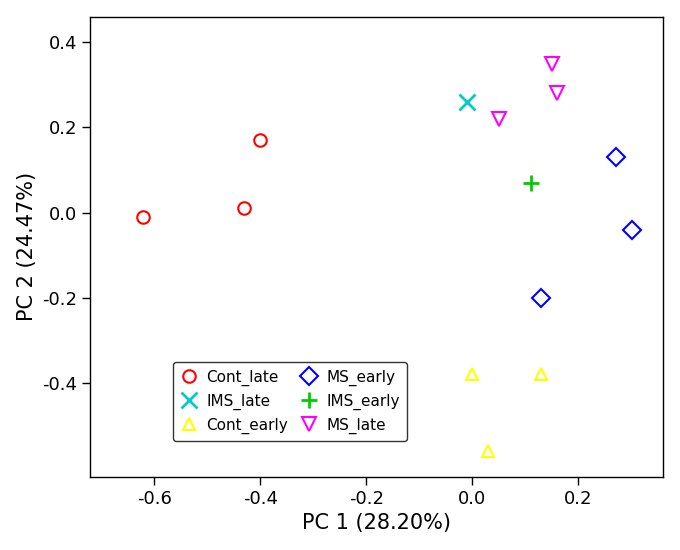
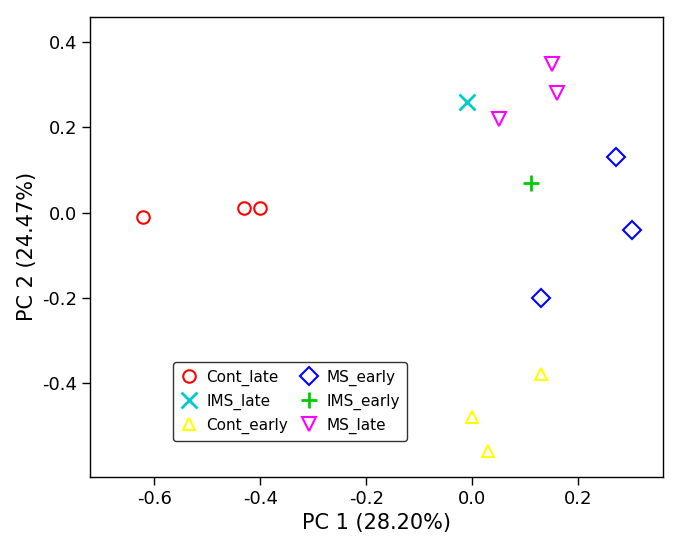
Cont_late/-0.4: 0.17 -> 0.01
Cont_early/0.0: -0.38 -> -0.48
